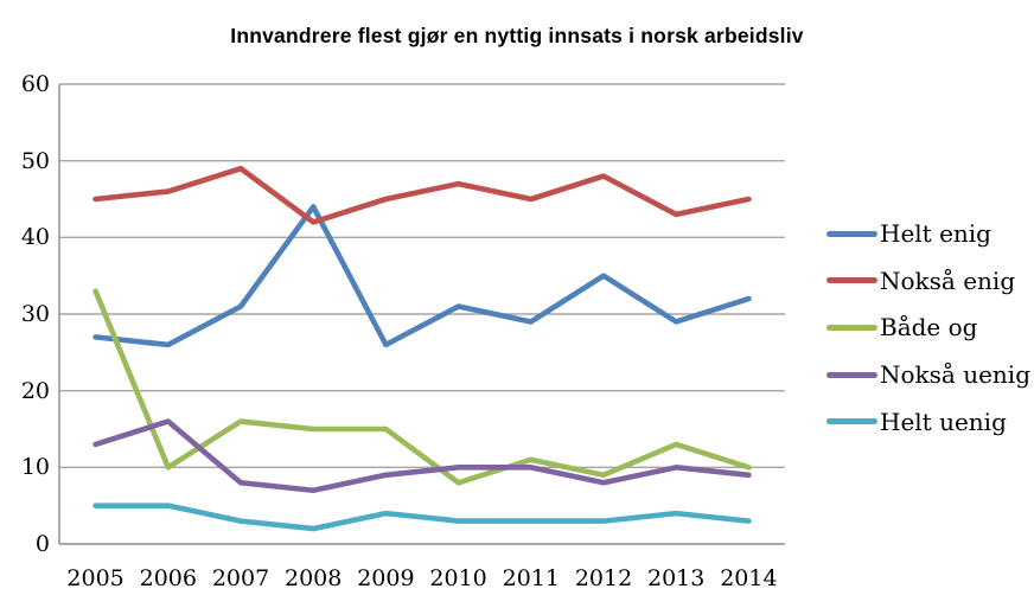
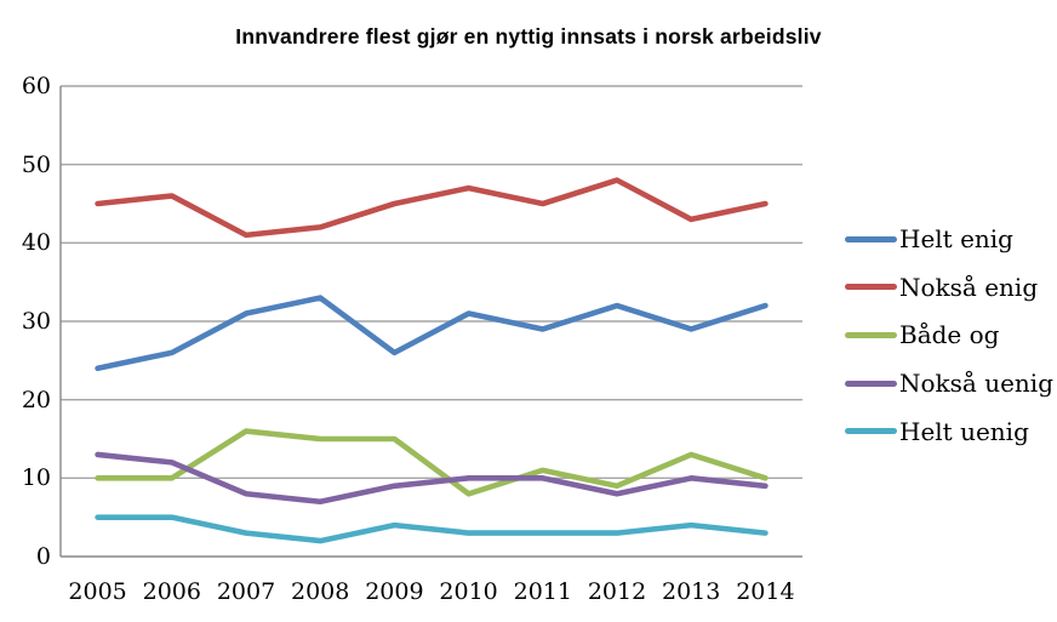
Helt enig/2005: 27 -> 24
Både og/2005: 33 -> 10
Nokså uenig/2006: 16 -> 12
Nokså enig/2007: 49 -> 41
Helt enig/2008: 44 -> 33
Helt enig/2012: 35 -> 32
